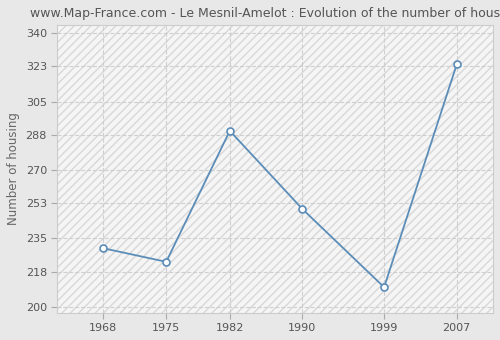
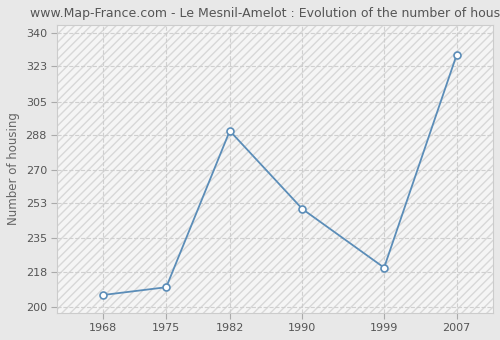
1968: 230 -> 206
1975: 223 -> 210
1999: 210 -> 220
2007: 324 -> 329
